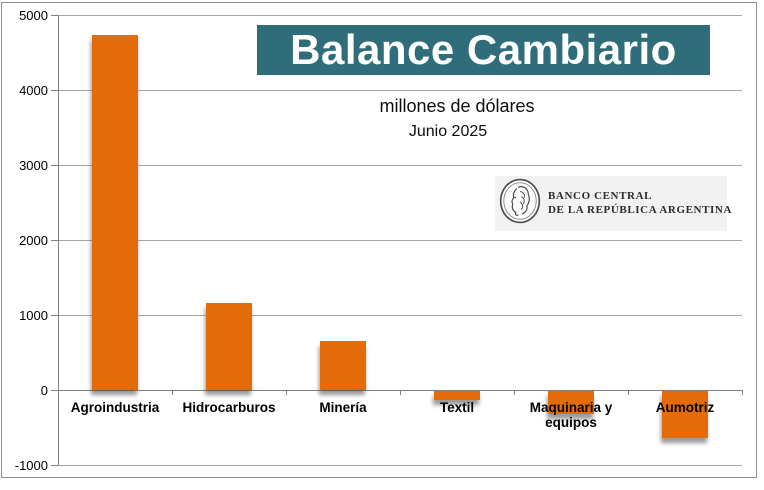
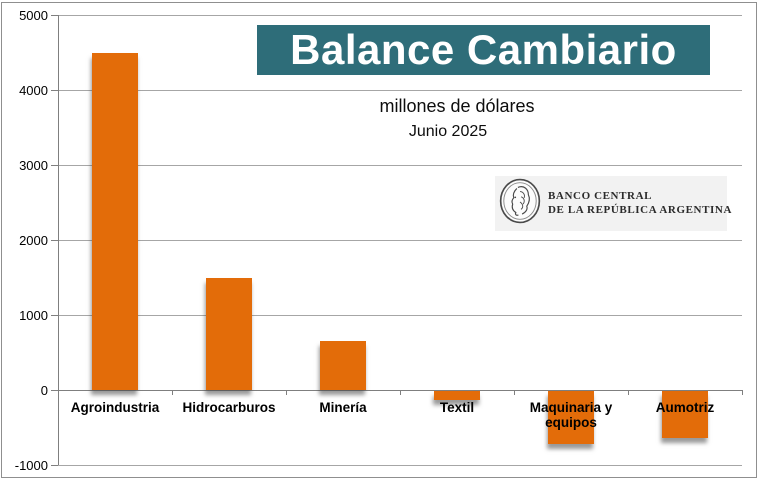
Agroindustria: 4700 -> 4500
Hidrocarburos: 1200 -> 1500
Maquinaria y equipos: -300 -> -700
